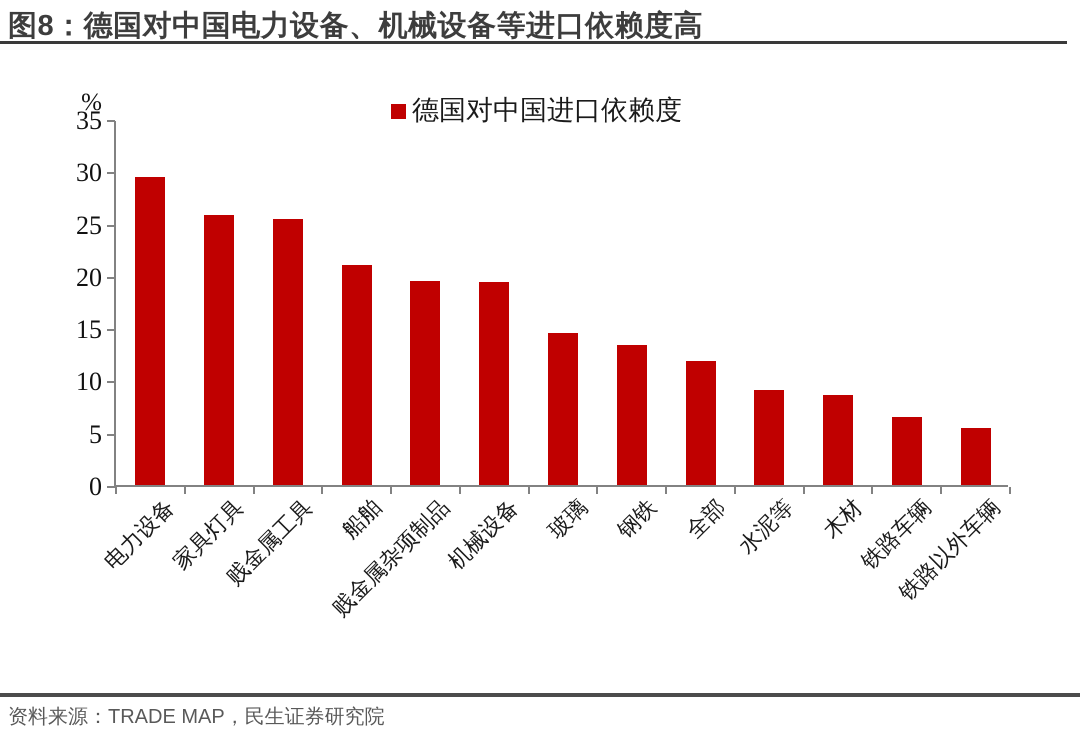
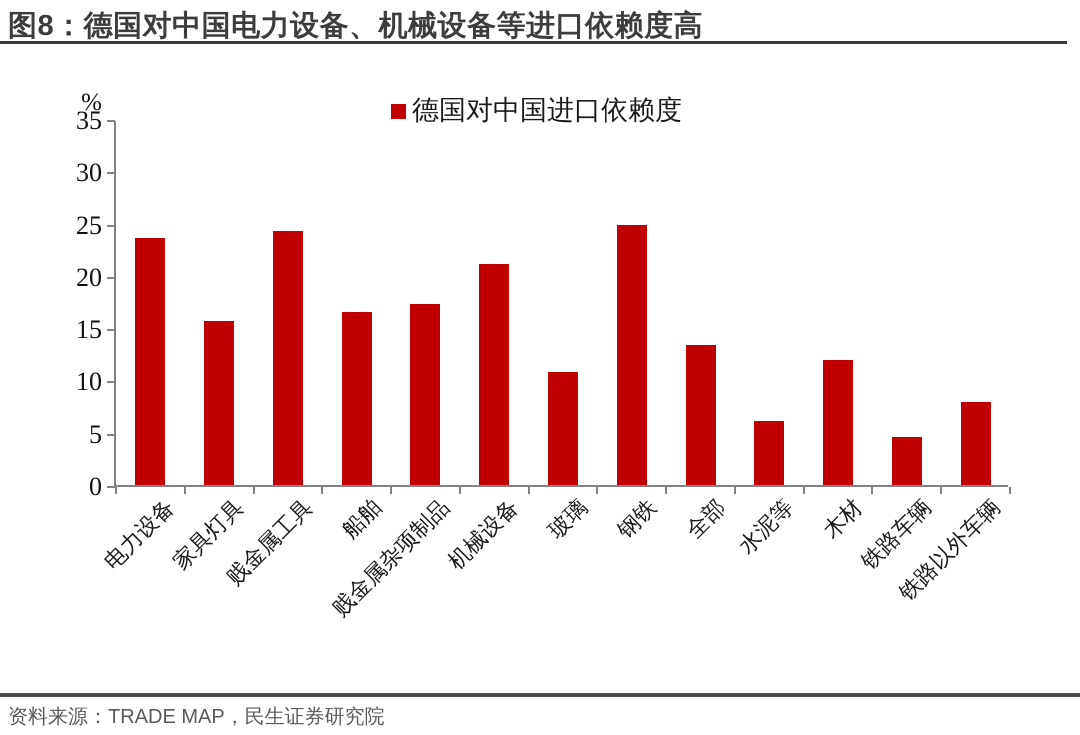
电力设备: 29.5 -> 23.6
家具灯具: 25.8 -> 15.7
贱金属工具: 25.4 -> 24.3
船舶: 21.0 -> 16.5
贱金属杂项制品: 19.5 -> 17.3
机械设备: 19.4 -> 21.1
玻璃: 14.5 -> 10.8
钢铁: 13.4 -> 24.9
全部: 11.9 -> 13.4
水泥等: 9.1 -> 6.1
木材: 8.6 -> 12.0
铁路车辆: 6.5 -> 4.6
铁路以外车辆: 5.5 -> 7.9
